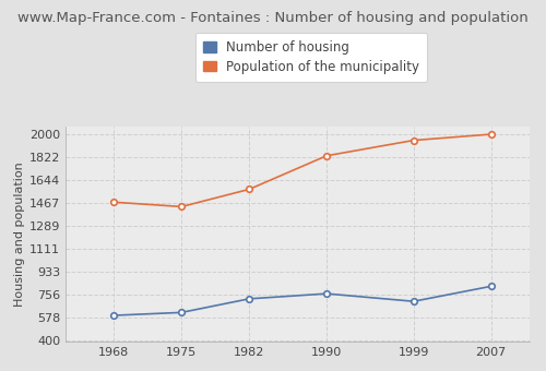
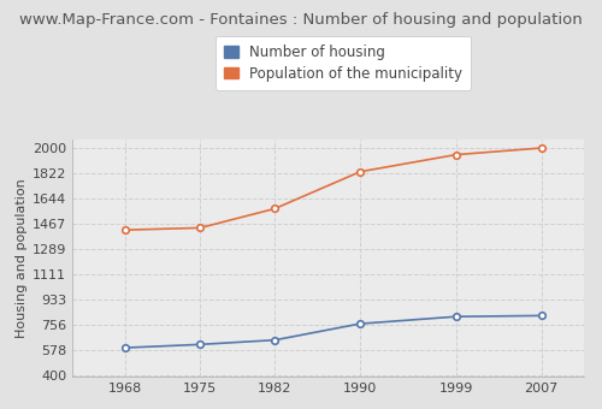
Population of the municipality/1968: 1470 -> 1420
Number of housing/1982: 720 -> 640
Number of housing/1999: 700 -> 810
